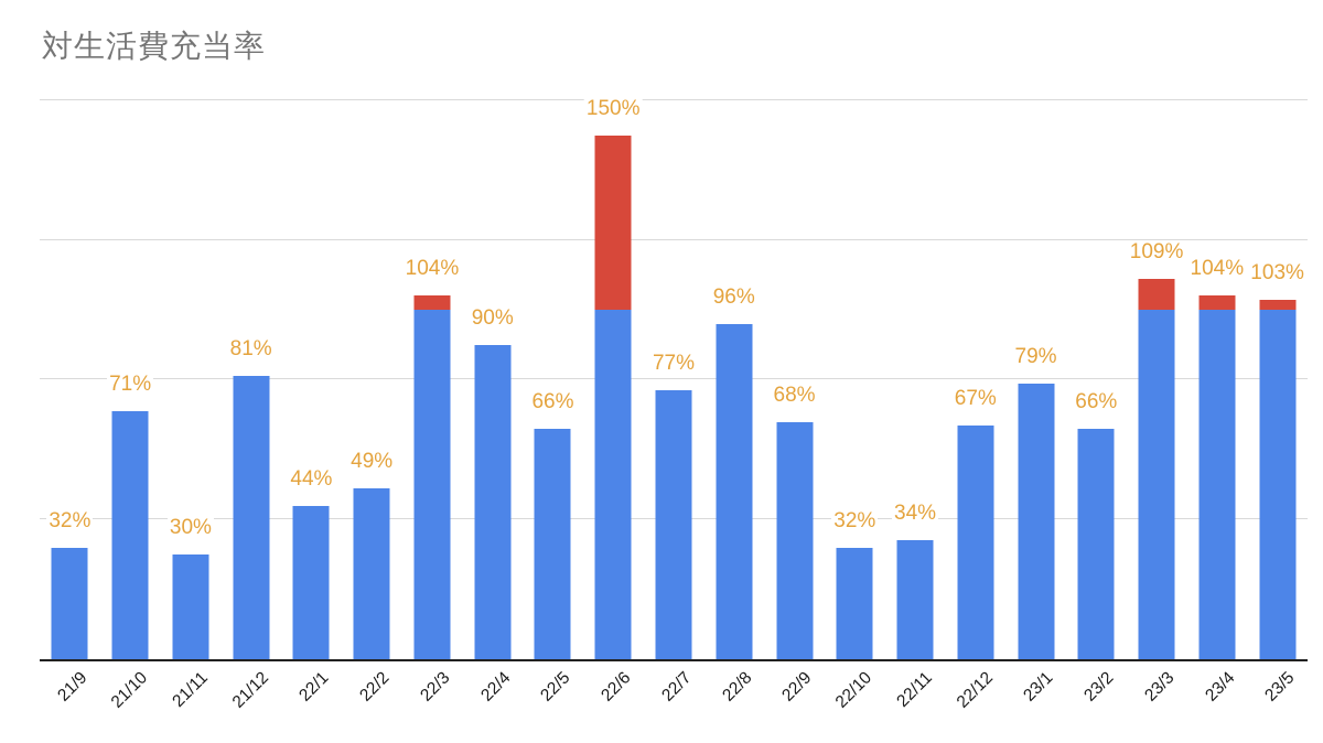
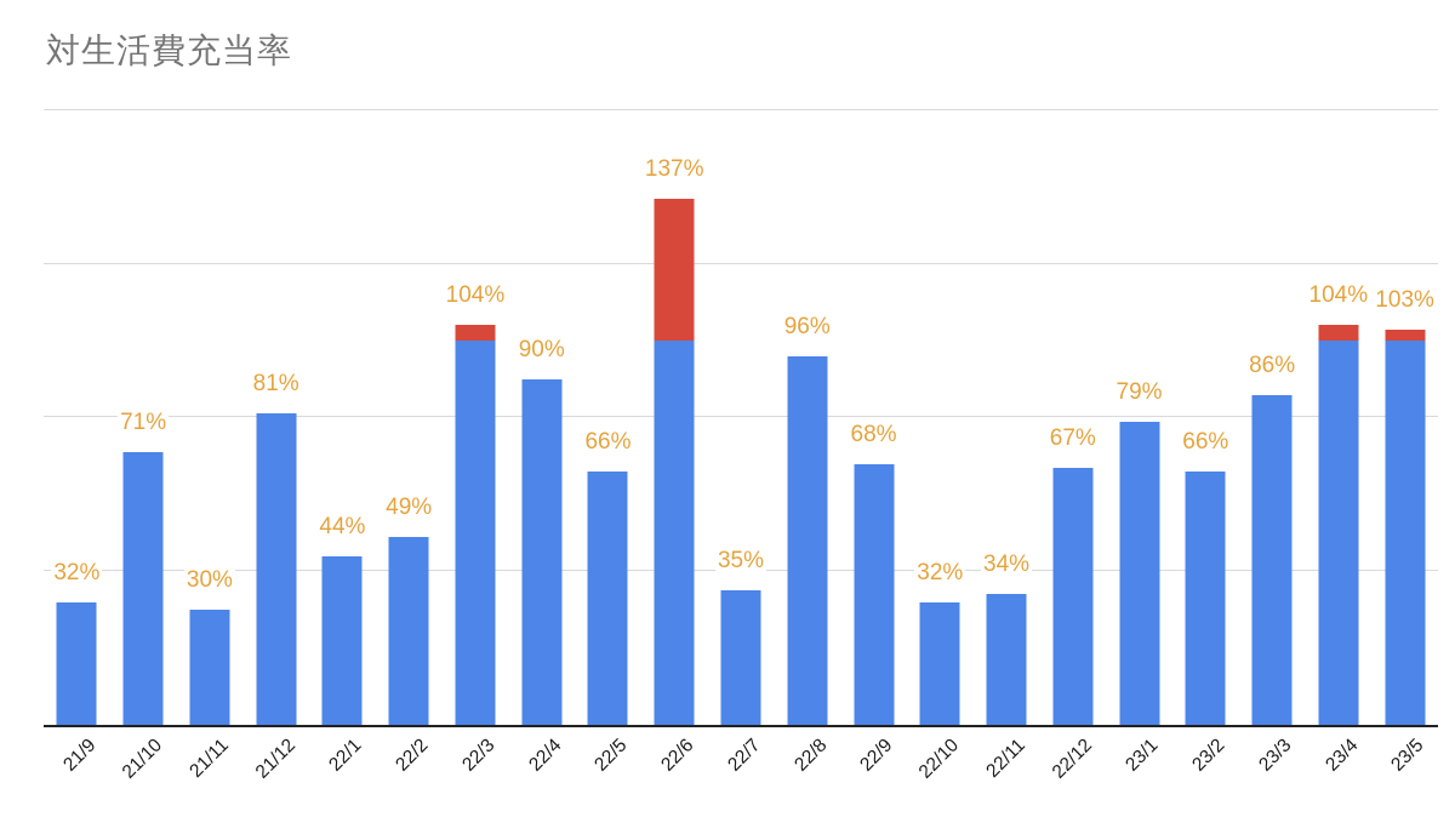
22/6: 150% -> 137%
22/7: 77% -> 35%
23/3: 109% -> 86%
